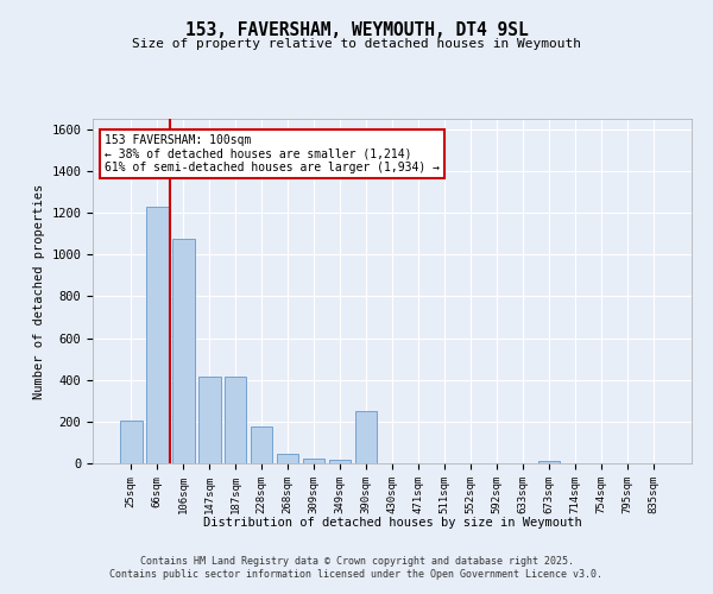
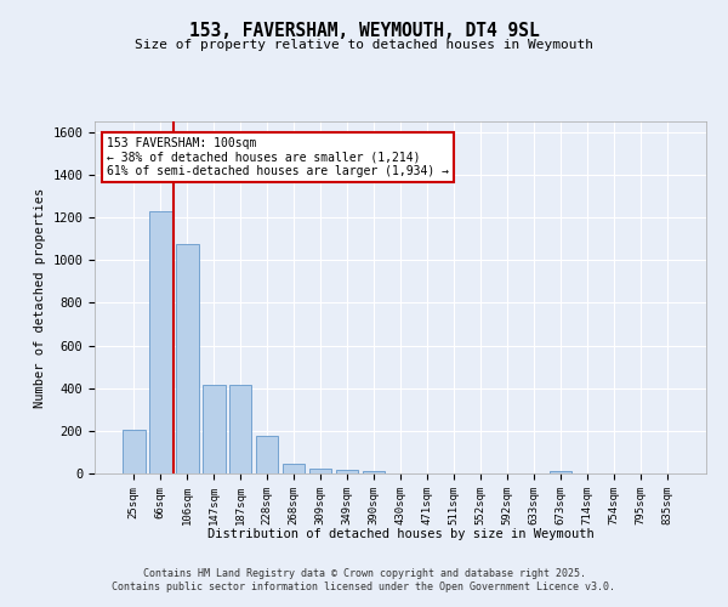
390sqm: 250 -> 10
